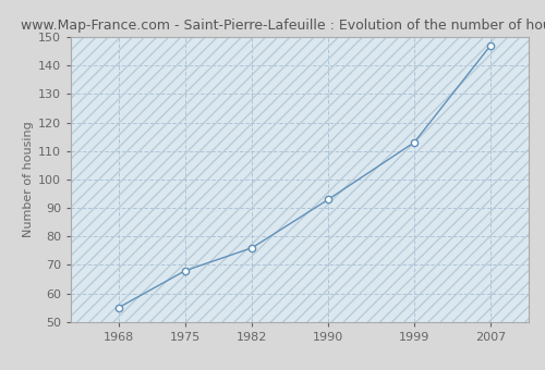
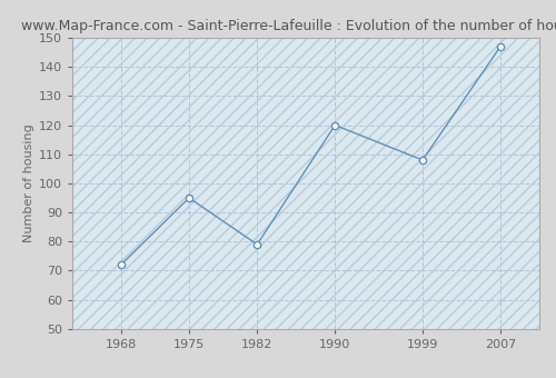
1968: 55 -> 72
1975: 68 -> 95
1982: 76 -> 79
1990: 93 -> 120
1999: 113 -> 108
